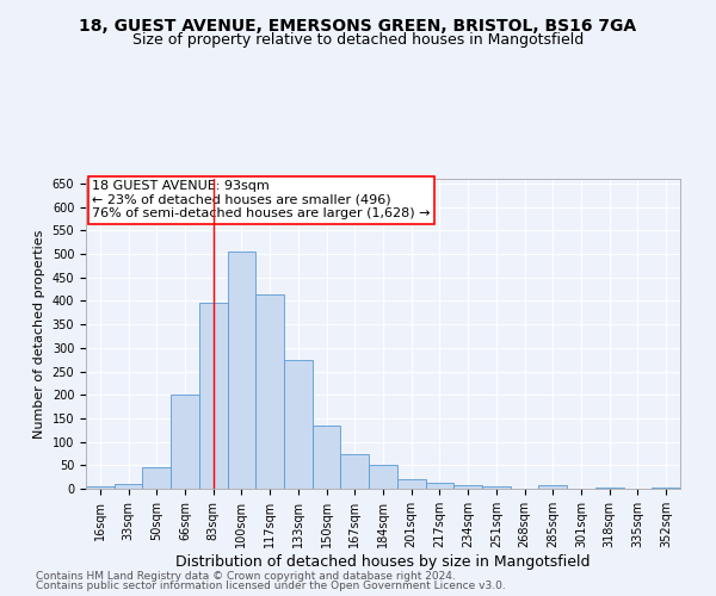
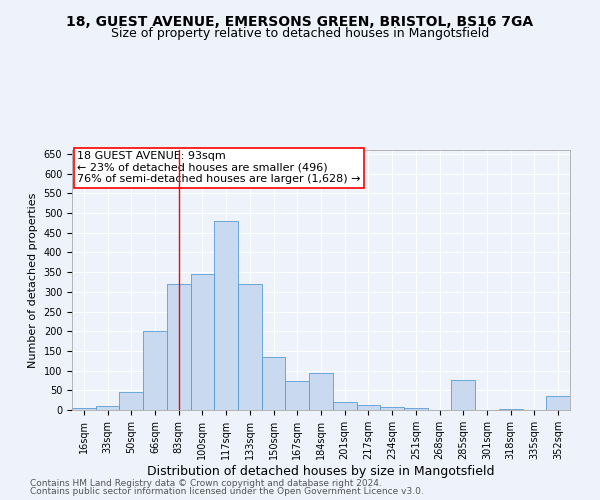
83sqm: 395 -> 320
100sqm: 505 -> 345
117sqm: 415 -> 480
133sqm: 275 -> 320
184sqm: 50 -> 95
285sqm: 7 -> 75
352sqm: 2 -> 35
